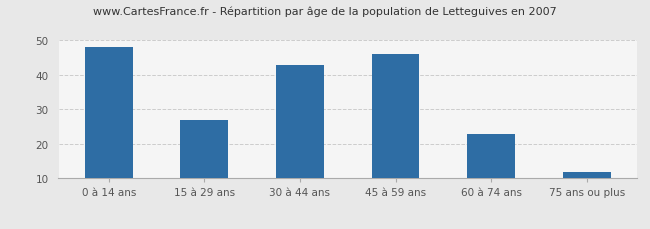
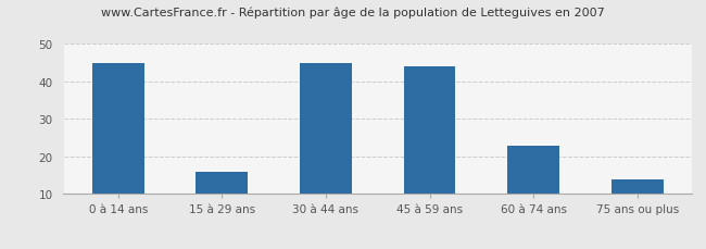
0 à 14 ans: 48 -> 45
15 à 29 ans: 27 -> 16
30 à 44 ans: 43 -> 45
45 à 59 ans: 46 -> 44
75 ans ou plus: 12 -> 14
